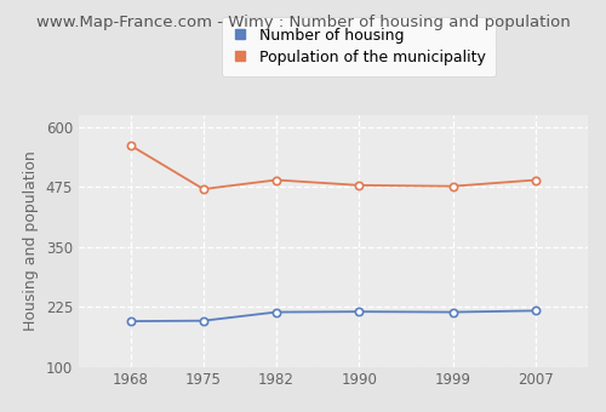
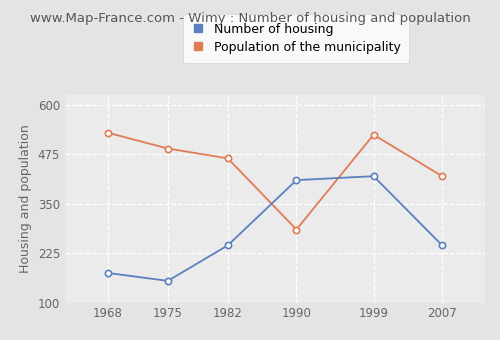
Number of housing/1968: 195 -> 175
Population of the municipality/1968: 562 -> 530
Number of housing/1975: 196 -> 155
Population of the municipality/1975: 471 -> 490
Number of housing/1982: 214 -> 245
Population of the municipality/1982: 490 -> 465
Number of housing/1990: 215 -> 410
Population of the municipality/1990: 479 -> 285
Number of housing/1999: 214 -> 420
Population of the municipality/1999: 477 -> 525
Number of housing/2007: 217 -> 245
Population of the municipality/2007: 490 -> 420
